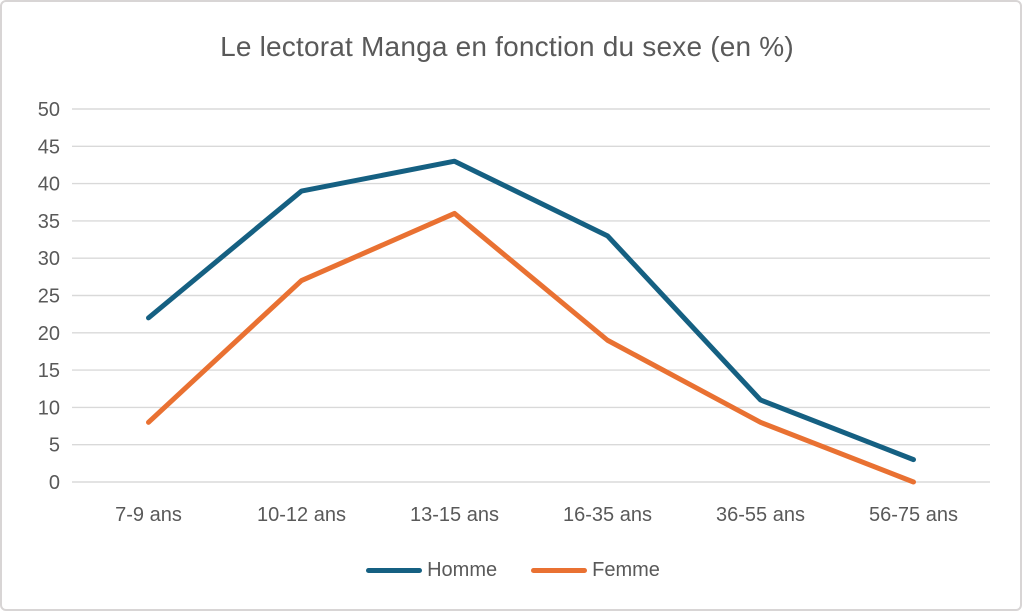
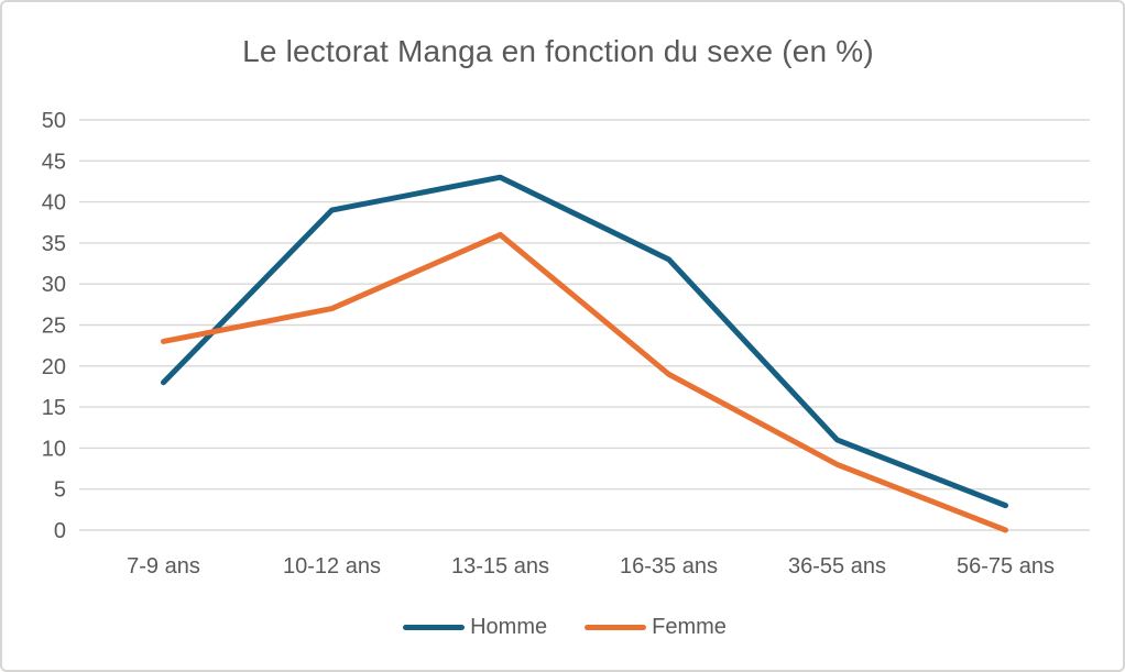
Homme/7-9 ans: 22 -> 18
Femme/7-9 ans: 8 -> 23
